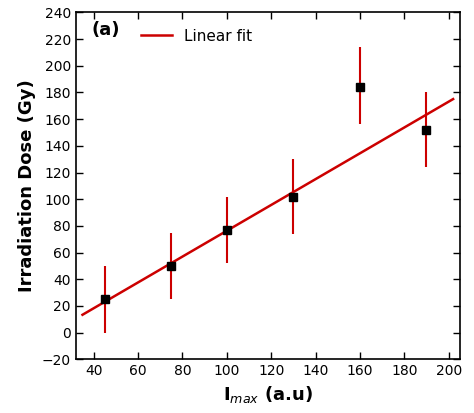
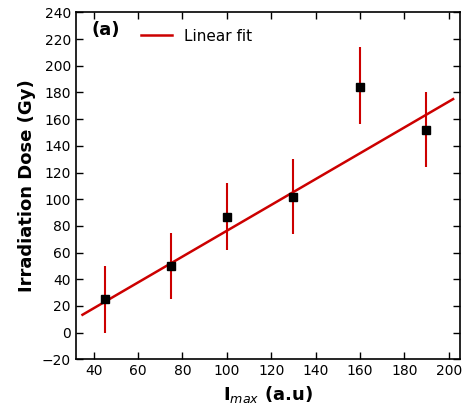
100: 77 -> 87
